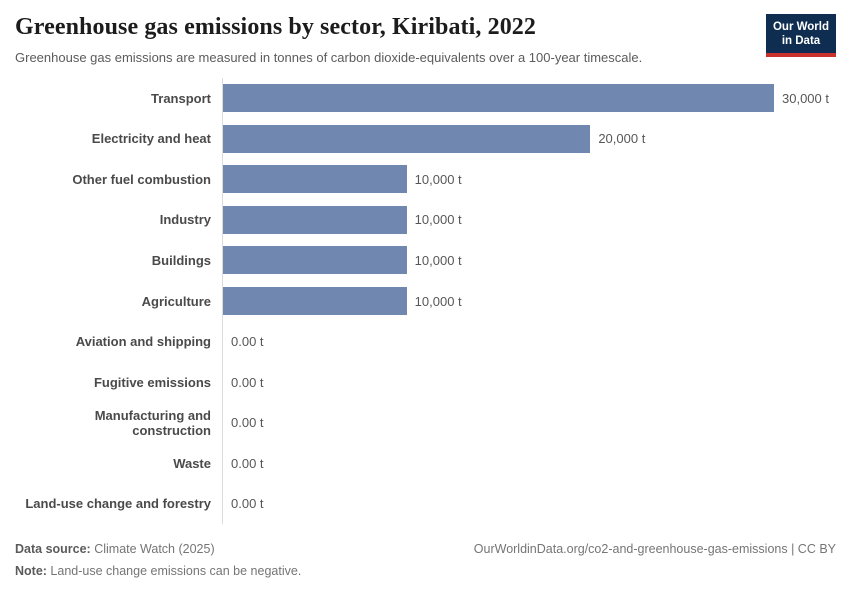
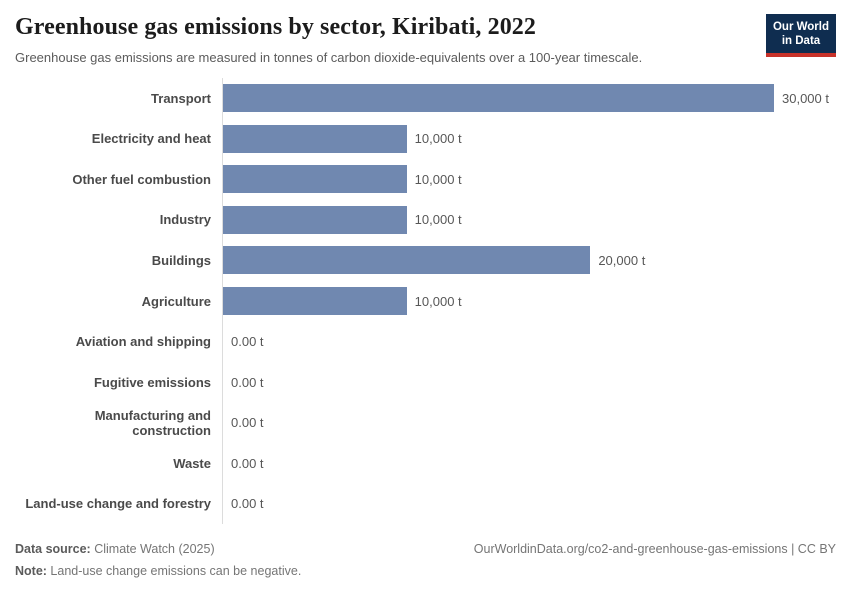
Electricity and heat: 20,000 -> 10,000
Buildings: 10,000 -> 20,000
